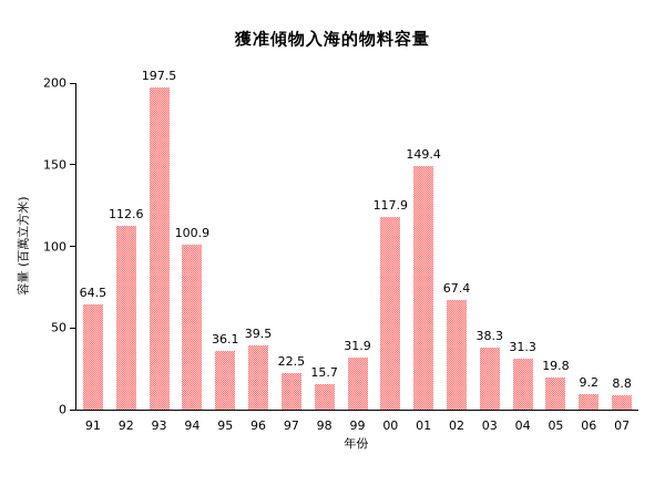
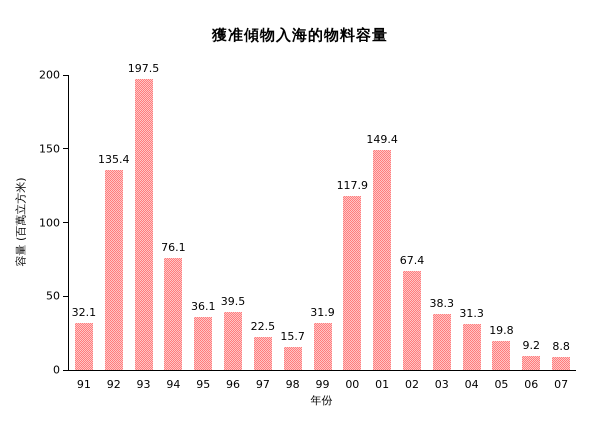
91: 64.5 -> 32.1
92: 112.6 -> 135.4
94: 100.9 -> 76.1
